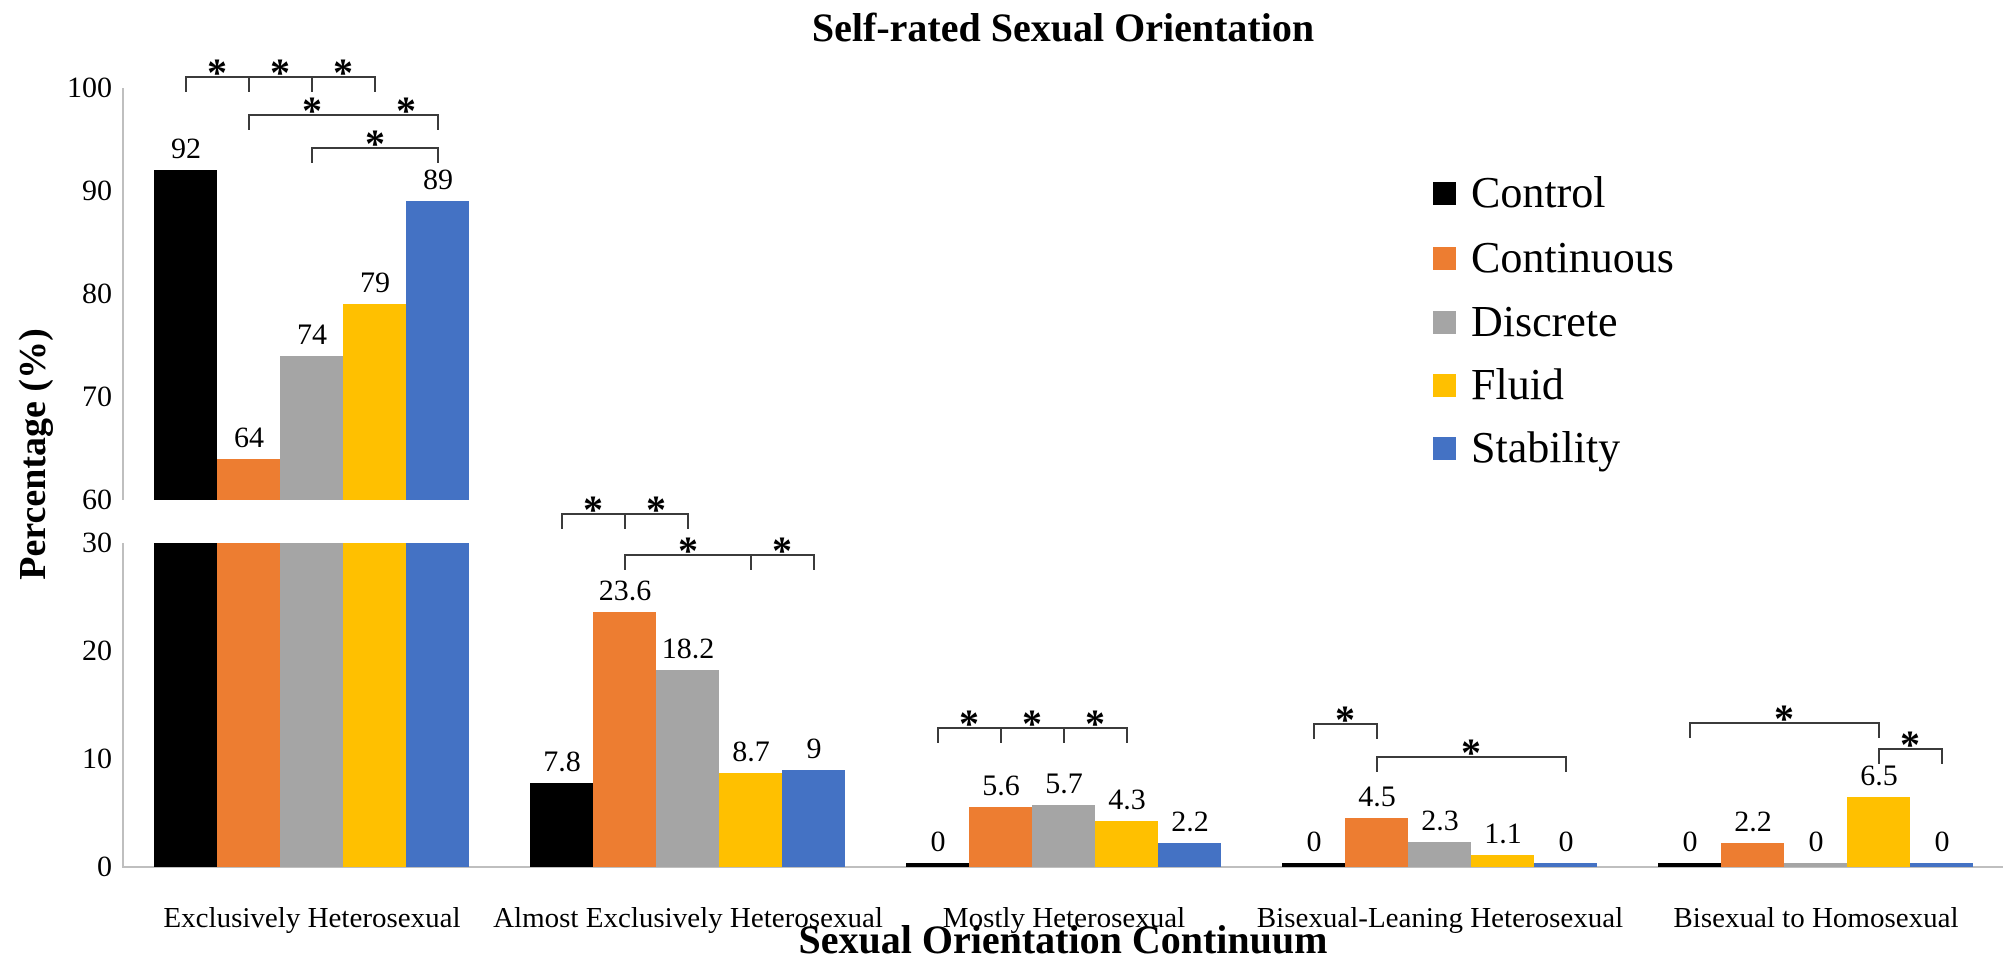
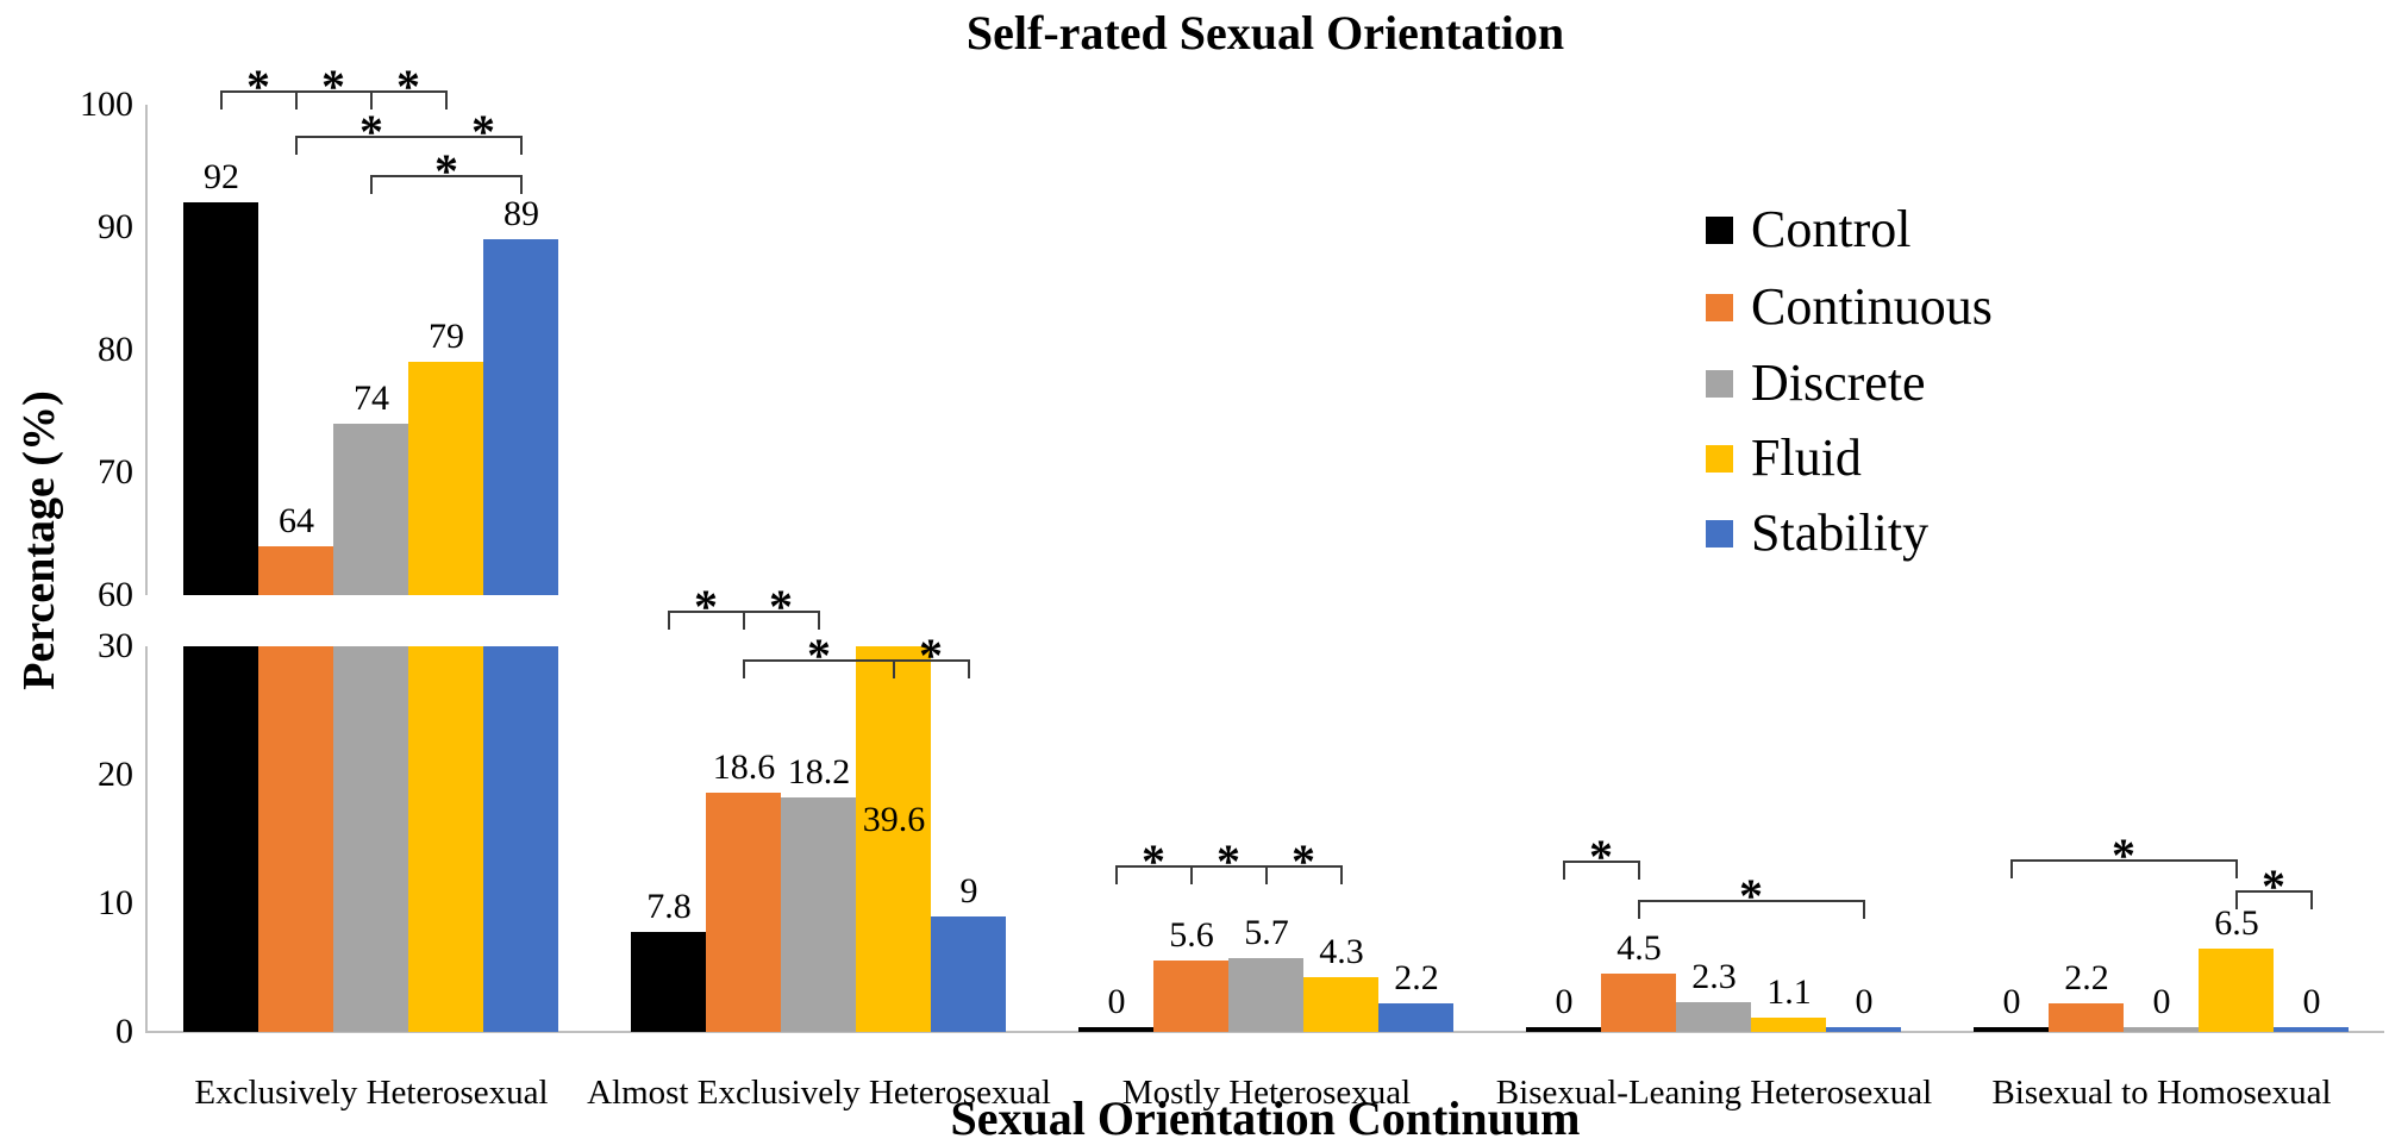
Continuous/Almost Exclusively Heterosexual: 23.6 -> 18.6
Fluid/Almost Exclusively Heterosexual: 8.7 -> 39.6
